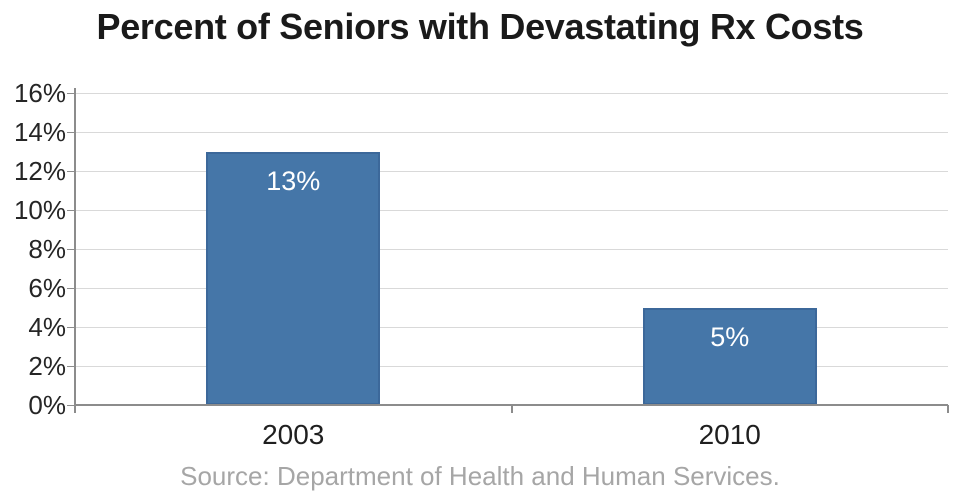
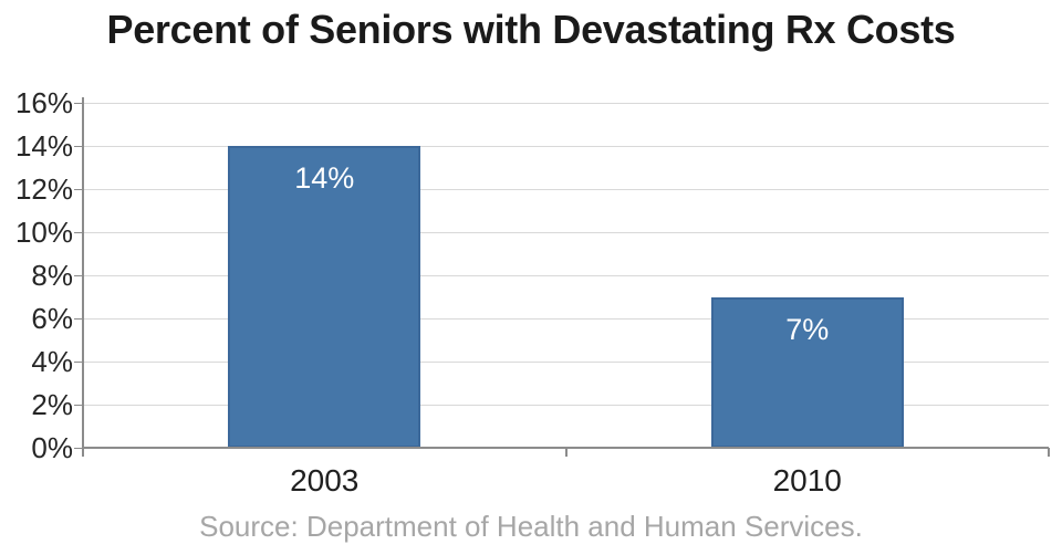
2003: 13% -> 14%
2010: 5% -> 7%
